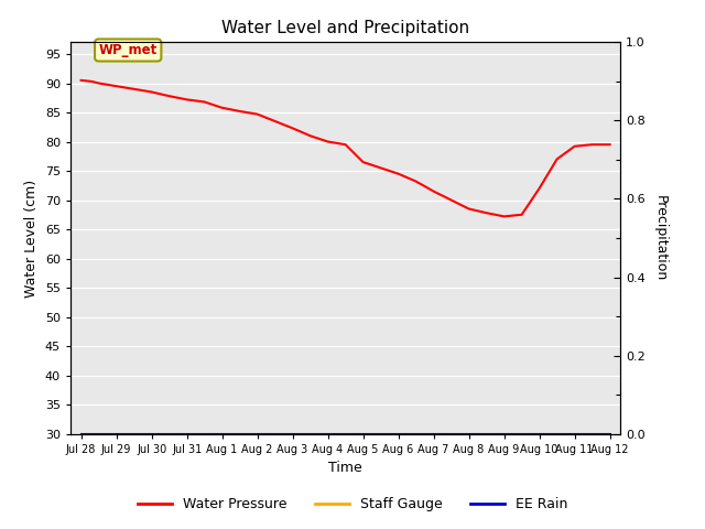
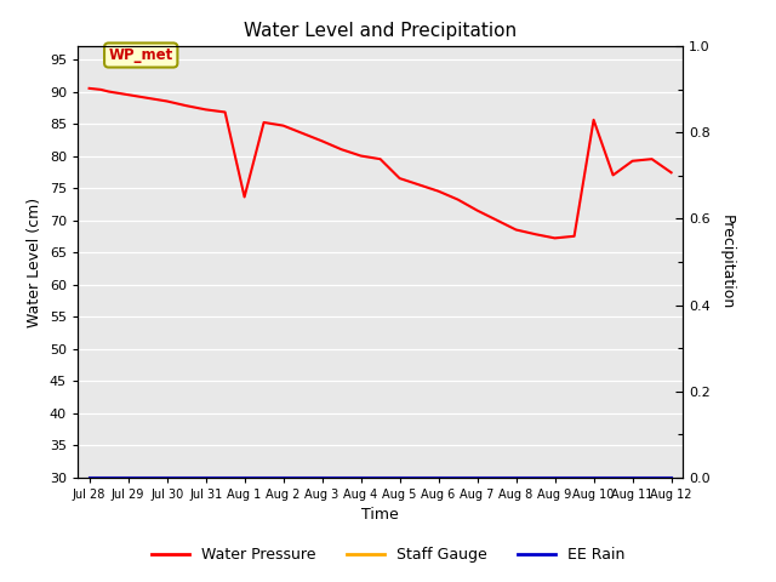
Aug 1: 85.8 -> 73.6
Aug 10: 72.0 -> 85.6
Aug 12: 79.5 -> 77.4
